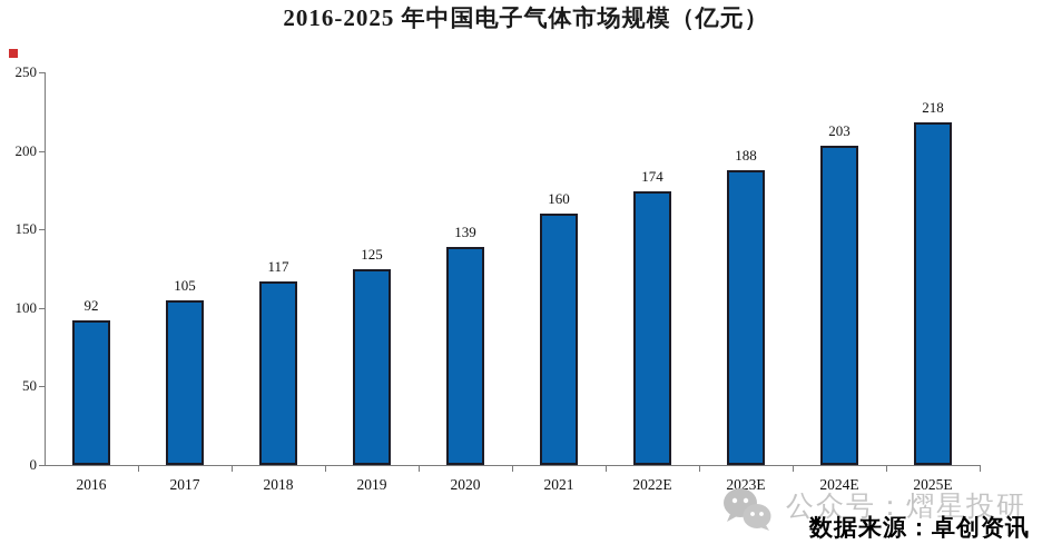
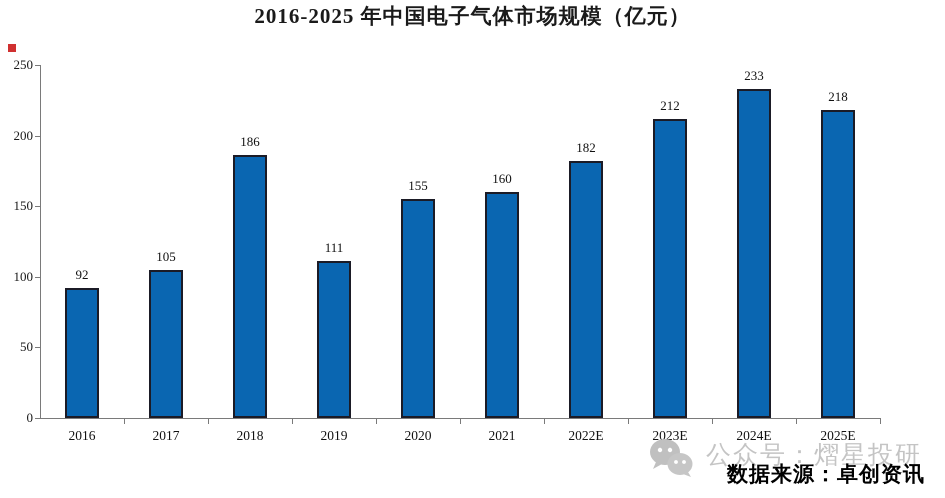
2018: 117 -> 186
2019: 125 -> 111
2020: 139 -> 155
2022E: 174 -> 182
2023E: 188 -> 212
2024E: 203 -> 233
